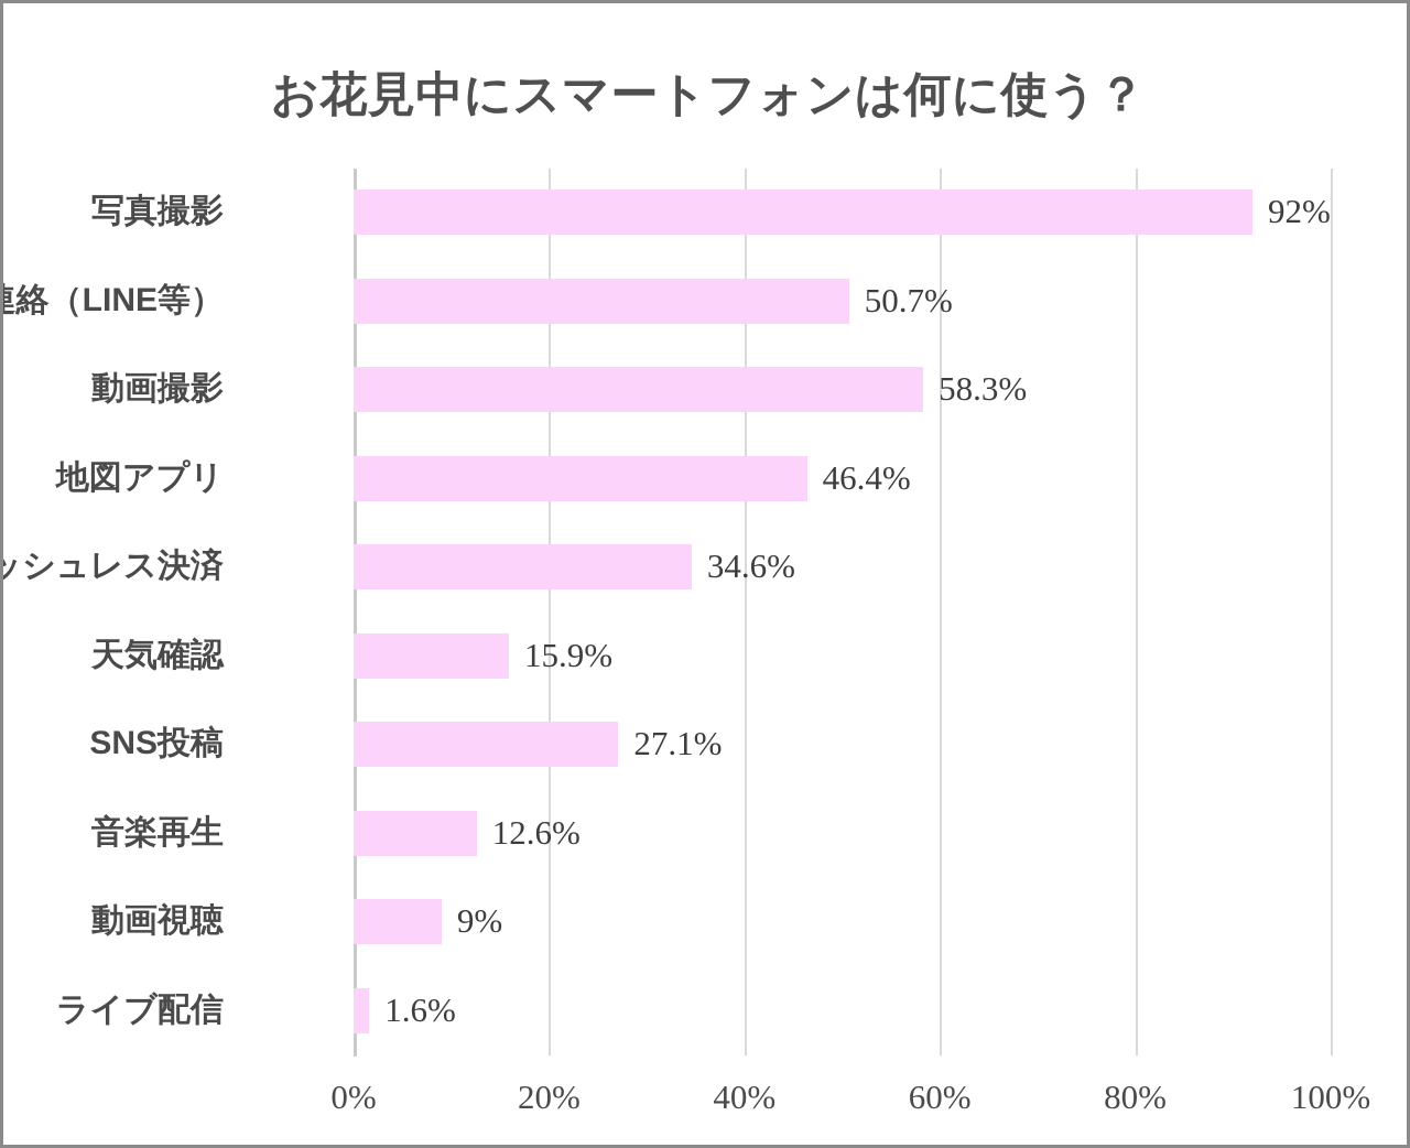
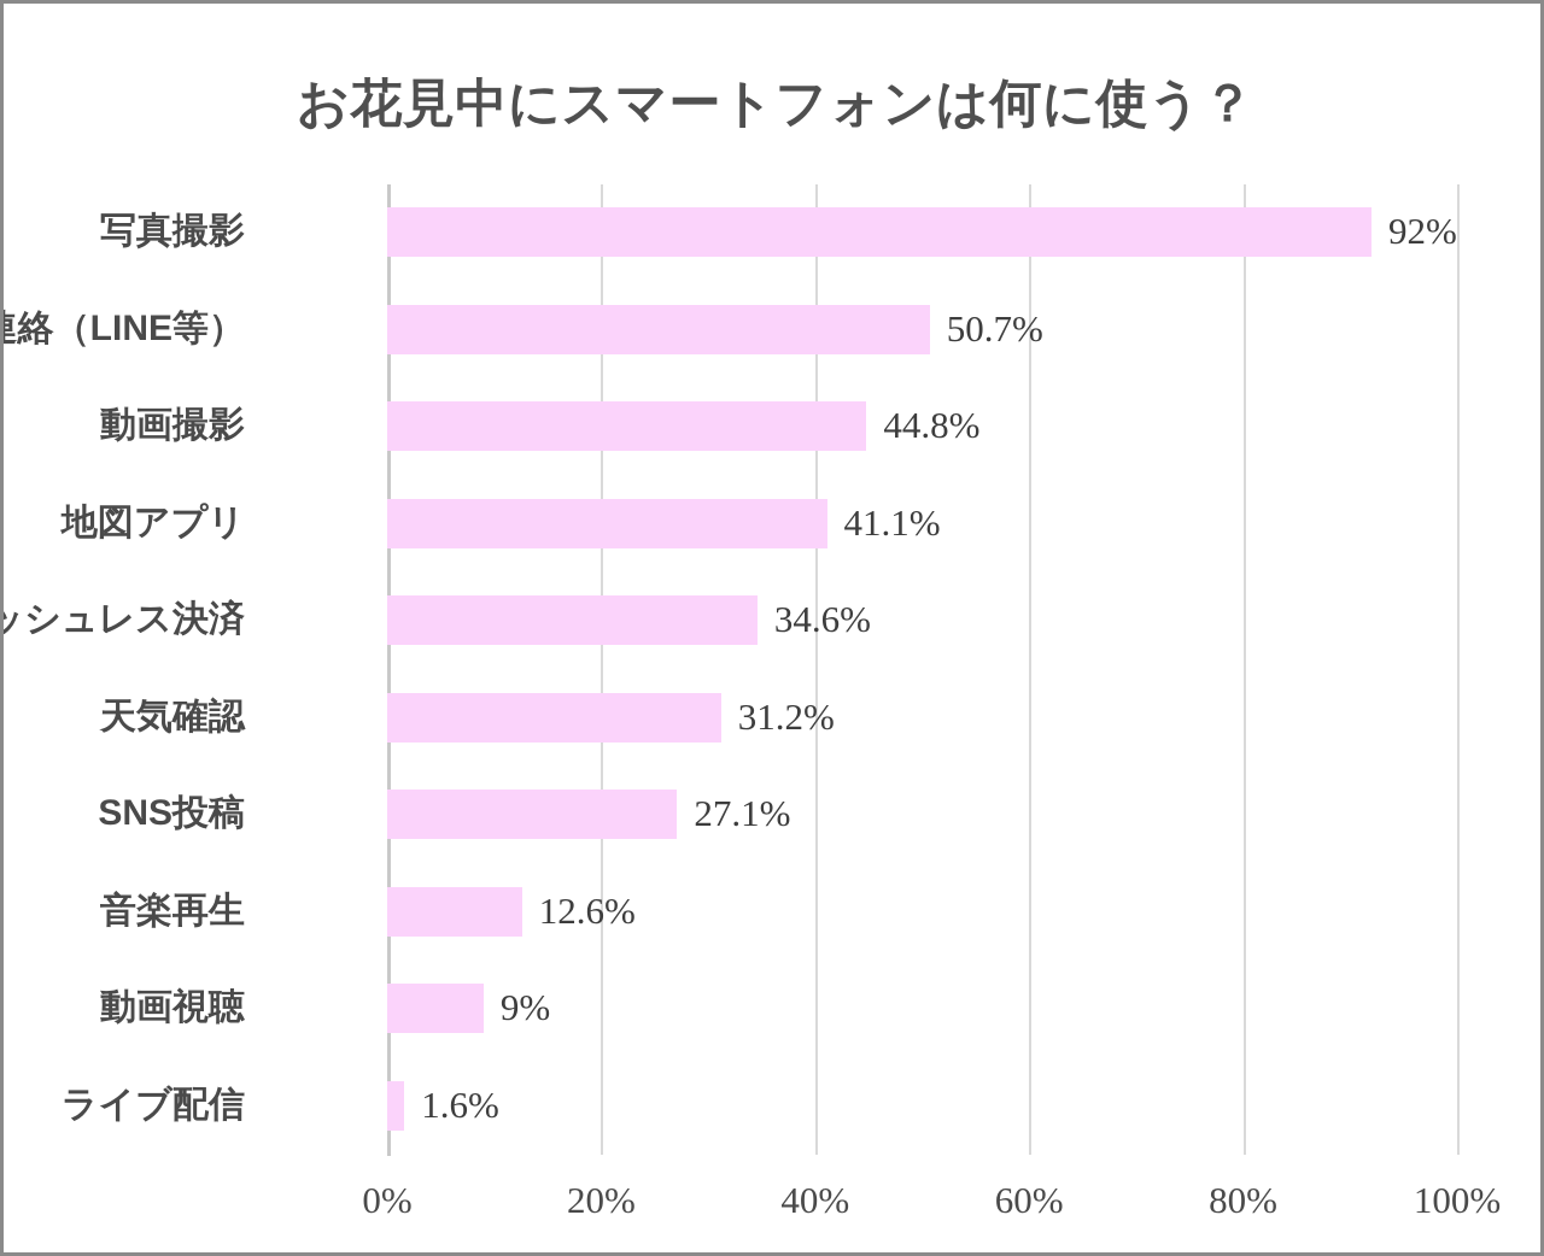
動画撮影: 58.3% -> 44.8%
地図アプリ: 46.4% -> 41.1%
天気確認: 15.9% -> 31.2%
